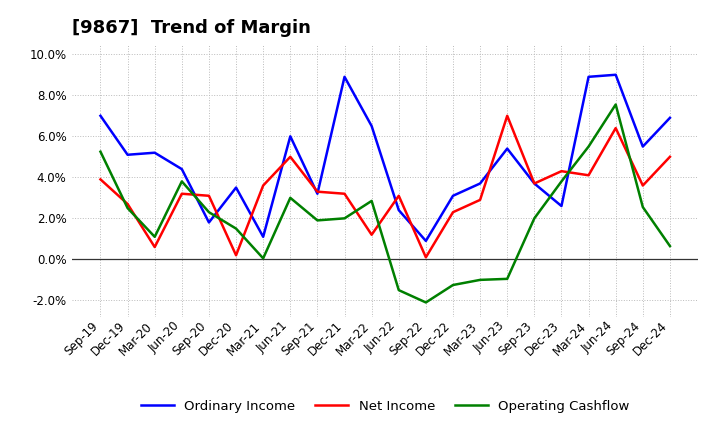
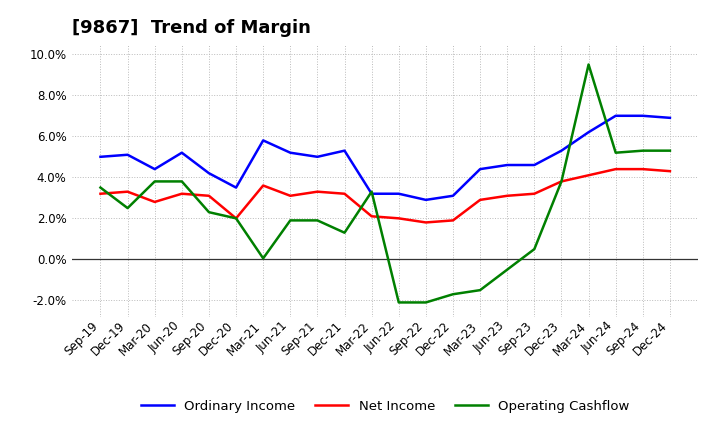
Ordinary Income/Sep-19: 7.0% -> 5.0%
Net Income/Sep-19: 3.9% -> 3.2%
Operating Cashflow/Sep-19: 5.25% -> 3.50%
Net Income/Dec-19: 2.7% -> 3.3%
Ordinary Income/Mar-20: 5.2% -> 4.4%
Net Income/Mar-20: 0.6% -> 2.8%
Operating Cashflow/Mar-20: 1.10% -> 3.80%
Ordinary Income/Jun-20: 4.4% -> 5.2%
Ordinary Income/Sep-20: 1.8% -> 4.2%
Net Income/Dec-20: 0.2% -> 2.0%
Operating Cashflow/Dec-20: 1.50% -> 2.00%
Ordinary Income/Mar-21: 1.1% -> 5.8%
Ordinary Income/Jun-21: 6.0% -> 5.2%
Net Income/Jun-21: 5.0% -> 3.1%
Operating Cashflow/Jun-21: 3.00% -> 1.90%
Ordinary Income/Sep-21: 3.2% -> 5.0%
Ordinary Income/Dec-21: 8.9% -> 5.3%
Operating Cashflow/Dec-21: 2.00% -> 1.30%
Ordinary Income/Mar-22: 6.5% -> 3.2%
Net Income/Mar-22: 1.2% -> 2.1%
Operating Cashflow/Mar-22: 2.85% -> 3.30%
Ordinary Income/Jun-22: 2.4% -> 3.2%
Net Income/Jun-22: 3.1% -> 2.0%
Operating Cashflow/Jun-22: -1.50% -> -2.10%
Ordinary Income/Sep-22: 0.9% -> 2.9%
Net Income/Sep-22: 0.1% -> 1.8%
Net Income/Dec-22: 2.3% -> 1.9%
Operating Cashflow/Dec-22: -1.25% -> -1.70%
Ordinary Income/Mar-23: 3.7% -> 4.4%
Operating Cashflow/Mar-23: -1.00% -> -1.50%
Ordinary Income/Jun-23: 5.4% -> 4.6%
Net Income/Jun-23: 7.0% -> 3.1%
Operating Cashflow/Jun-23: -0.95% -> -0.50%
Ordinary Income/Sep-23: 3.7% -> 4.6%
Net Income/Sep-23: 3.7% -> 3.2%
Operating Cashflow/Sep-23: 2.00% -> 0.50%
Ordinary Income/Dec-23: 2.6% -> 5.3%
Net Income/Dec-23: 4.3% -> 3.8%
Ordinary Income/Mar-24: 8.9% -> 6.2%
Operating Cashflow/Mar-24: 5.50% -> 9.50%
Ordinary Income/Jun-24: 9.0% -> 7.0%
Net Income/Jun-24: 6.4% -> 4.4%
Operating Cashflow/Jun-24: 7.55% -> 5.20%
Ordinary Income/Sep-24: 5.5% -> 7.0%
Net Income/Sep-24: 3.6% -> 4.4%
Operating Cashflow/Sep-24: 2.55% -> 5.30%
Net Income/Dec-24: 5.0% -> 4.3%
Operating Cashflow/Dec-24: 0.65% -> 5.30%
